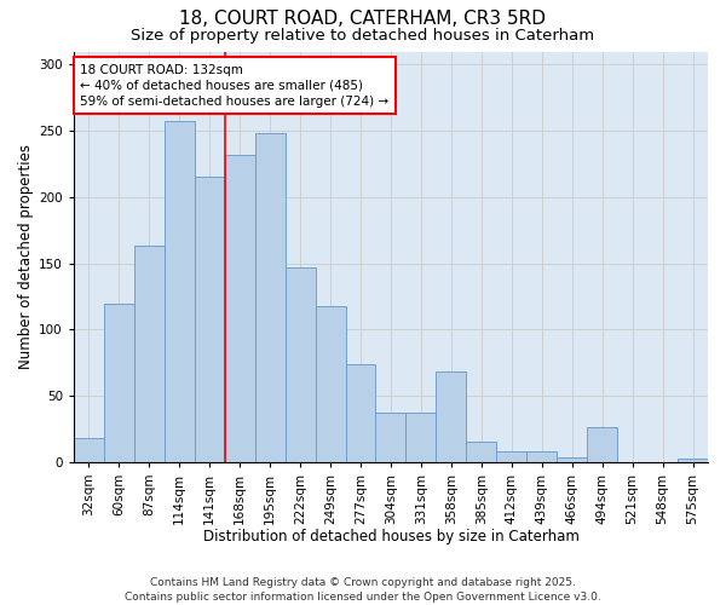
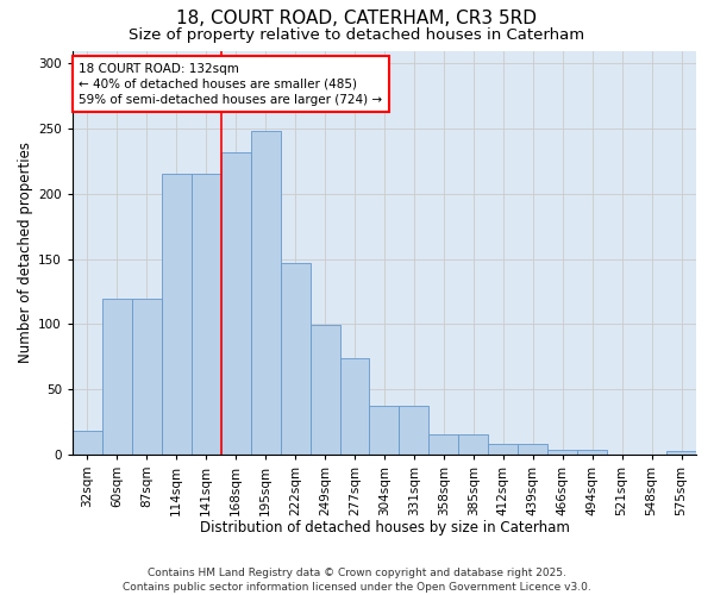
87sqm: 163 -> 119
114sqm: 257 -> 215
249sqm: 118 -> 99
358sqm: 68 -> 15
494sqm: 26 -> 3
